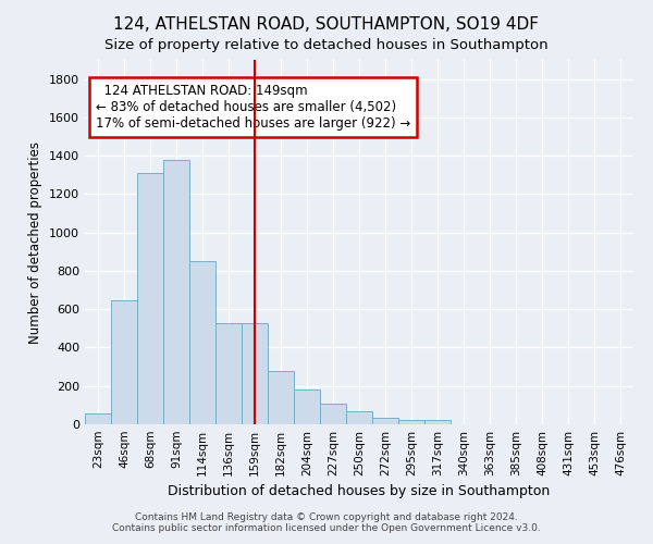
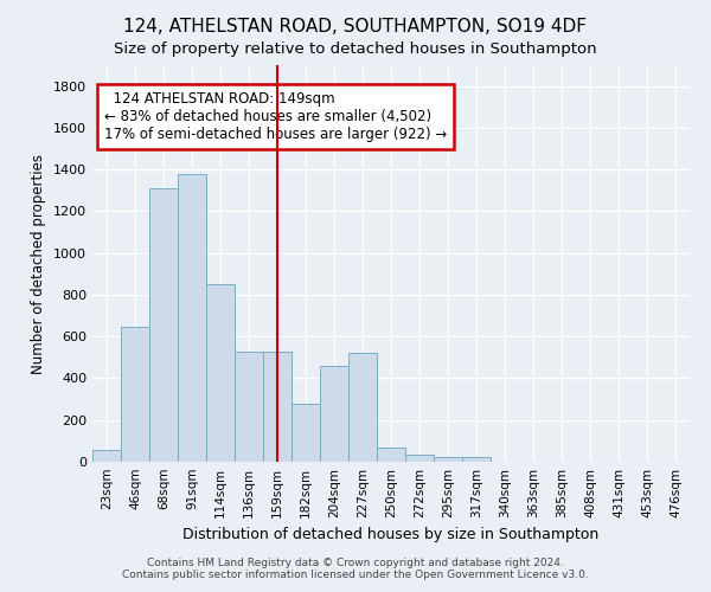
204sqm: 180 -> 460
227sqm: 100 -> 520
